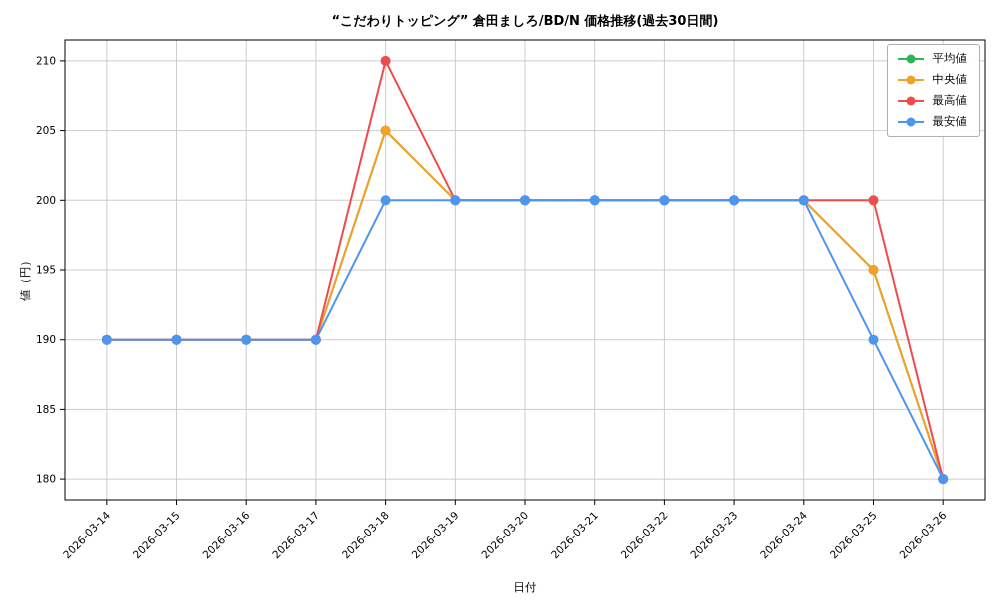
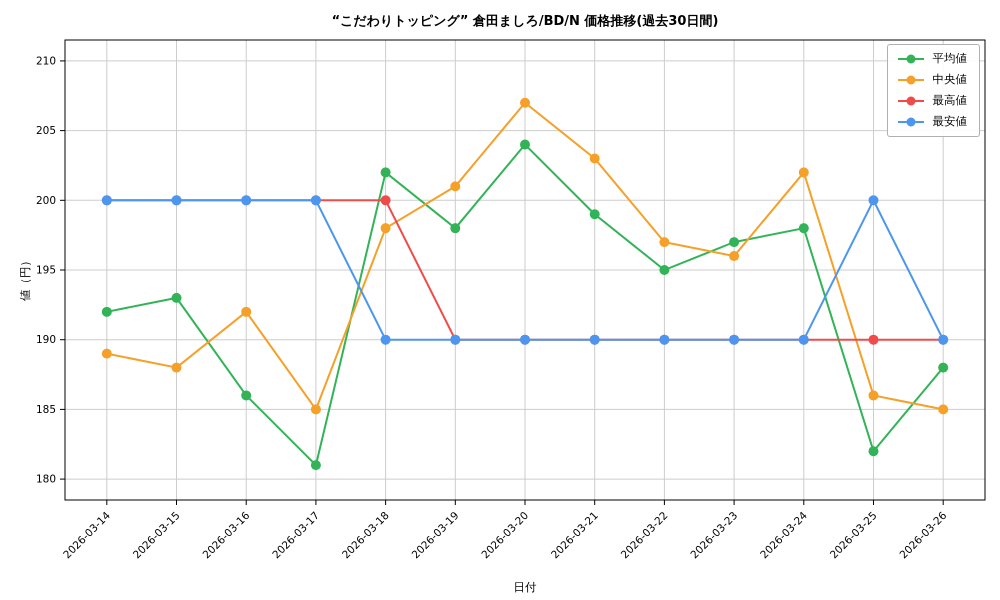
平均値/2026-03-14: 190 -> 192
中央値/2026-03-14: 190 -> 189
最高値/2026-03-14: 190 -> 200
最安値/2026-03-14: 190 -> 200
平均値/2026-03-15: 190 -> 193
中央値/2026-03-15: 190 -> 188
最高値/2026-03-15: 190 -> 200
最安値/2026-03-15: 190 -> 200
平均値/2026-03-16: 190 -> 186
中央値/2026-03-16: 190 -> 192
最高値/2026-03-16: 190 -> 200
最安値/2026-03-16: 190 -> 200
平均値/2026-03-17: 190 -> 181
中央値/2026-03-17: 190 -> 185
最高値/2026-03-17: 190 -> 200
最安値/2026-03-17: 190 -> 200
平均値/2026-03-18: 205 -> 202
中央値/2026-03-18: 205 -> 198
最高値/2026-03-18: 210 -> 200
最安値/2026-03-18: 200 -> 190
平均値/2026-03-19: 200 -> 198
中央値/2026-03-19: 200 -> 201
最高値/2026-03-19: 200 -> 190
最安値/2026-03-19: 200 -> 190
平均値/2026-03-20: 200 -> 204
中央値/2026-03-20: 200 -> 207
最高値/2026-03-20: 200 -> 190
最安値/2026-03-20: 200 -> 190
平均値/2026-03-21: 200 -> 199
中央値/2026-03-21: 200 -> 203
最高値/2026-03-21: 200 -> 190
最安値/2026-03-21: 200 -> 190
平均値/2026-03-22: 200 -> 195
中央値/2026-03-22: 200 -> 197
最高値/2026-03-22: 200 -> 190
最安値/2026-03-22: 200 -> 190
平均値/2026-03-23: 200 -> 197
中央値/2026-03-23: 200 -> 196
最高値/2026-03-23: 200 -> 190
最安値/2026-03-23: 200 -> 190
平均値/2026-03-24: 200 -> 198
中央値/2026-03-24: 200 -> 202
最高値/2026-03-24: 200 -> 190
最安値/2026-03-24: 200 -> 190
平均値/2026-03-25: 195 -> 182
中央値/2026-03-25: 195 -> 186
最高値/2026-03-25: 200 -> 190
最安値/2026-03-25: 190 -> 200
平均値/2026-03-26: 180 -> 188
中央値/2026-03-26: 180 -> 185
最高値/2026-03-26: 180 -> 190
最安値/2026-03-26: 180 -> 190
